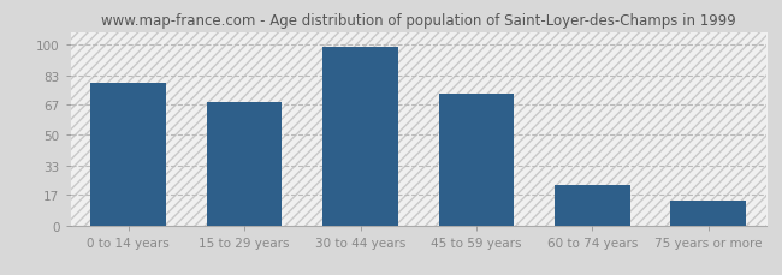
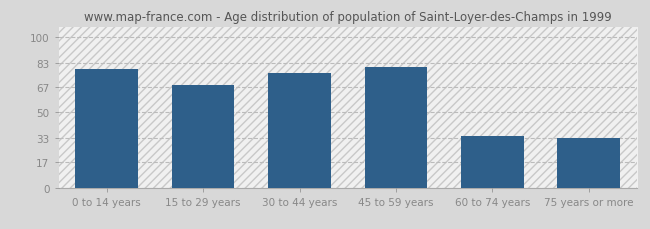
30 to 44 years: 99 -> 76
45 to 59 years: 73 -> 80
60 to 74 years: 22 -> 34
75 years or more: 14 -> 33
